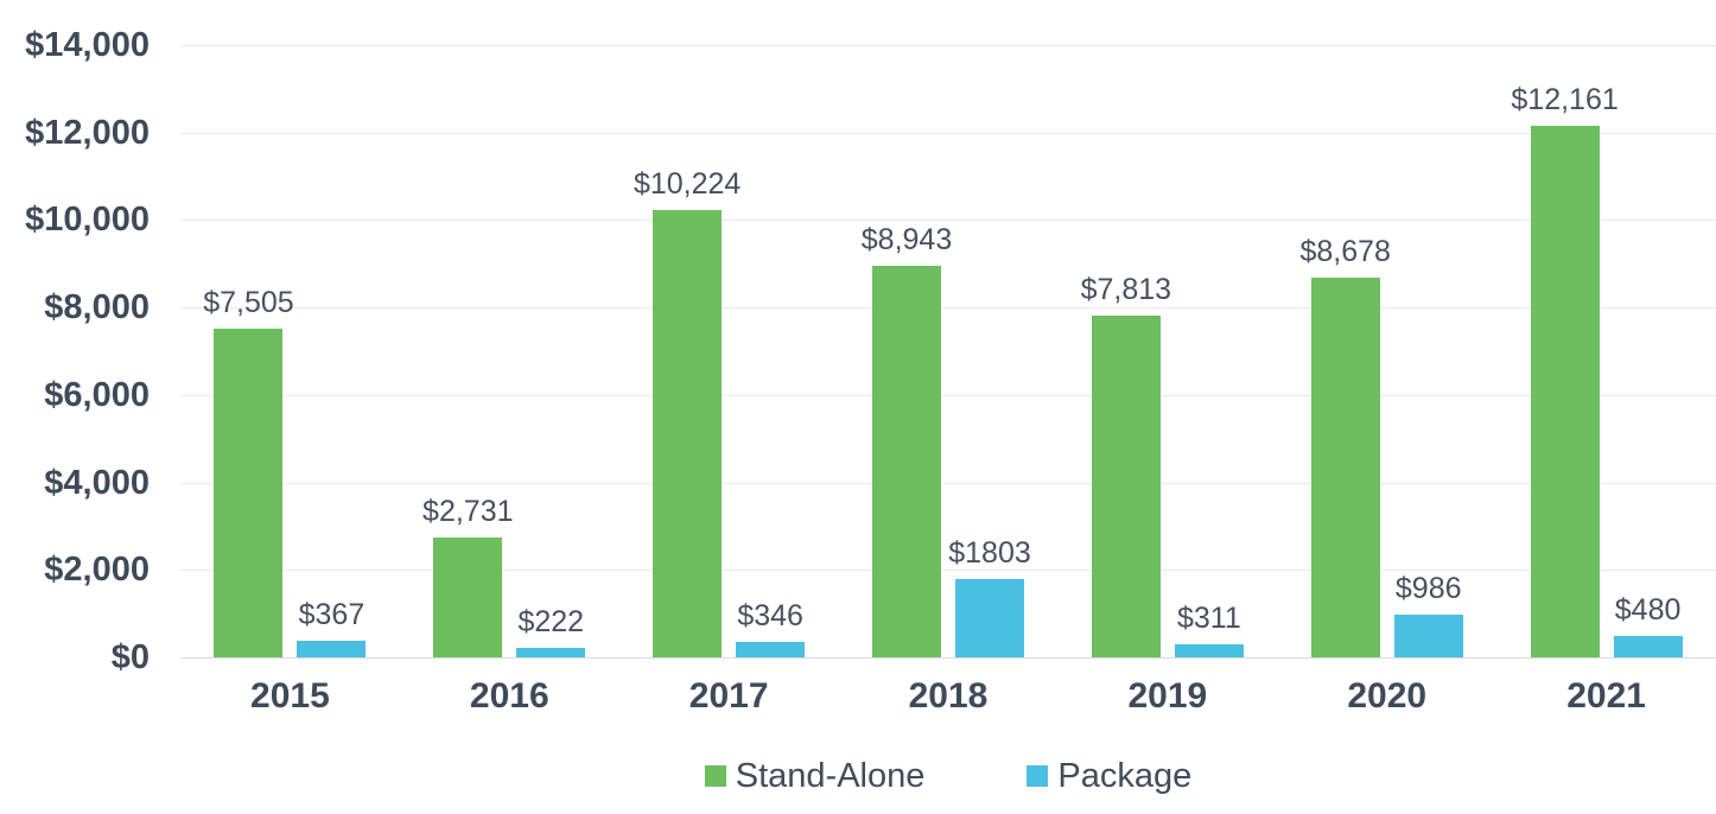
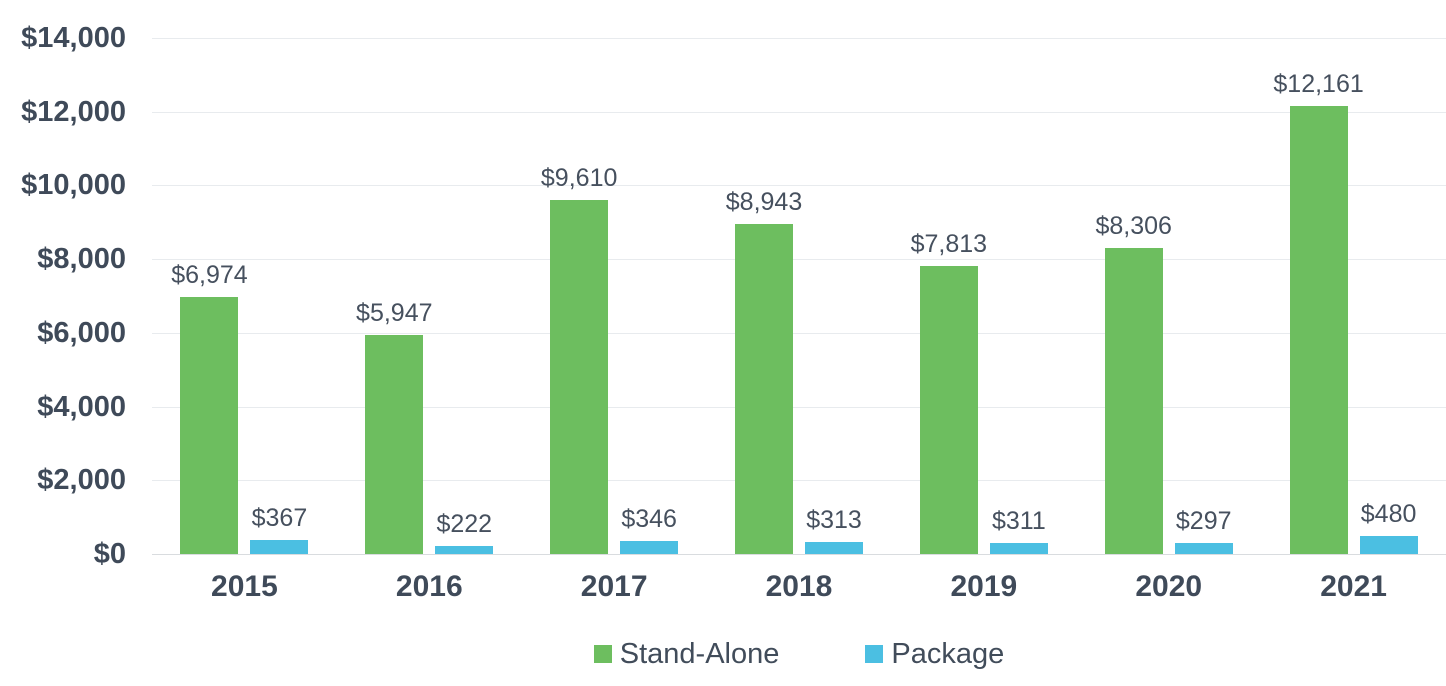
Stand-Alone/2015: $7,505 -> $6,974
Stand-Alone/2016: $2,731 -> $5,947
Stand-Alone/2017: $10,224 -> $9,610
Package/2018: $1803 -> $313
Stand-Alone/2020: $8,678 -> $8,306
Package/2020: $986 -> $297
